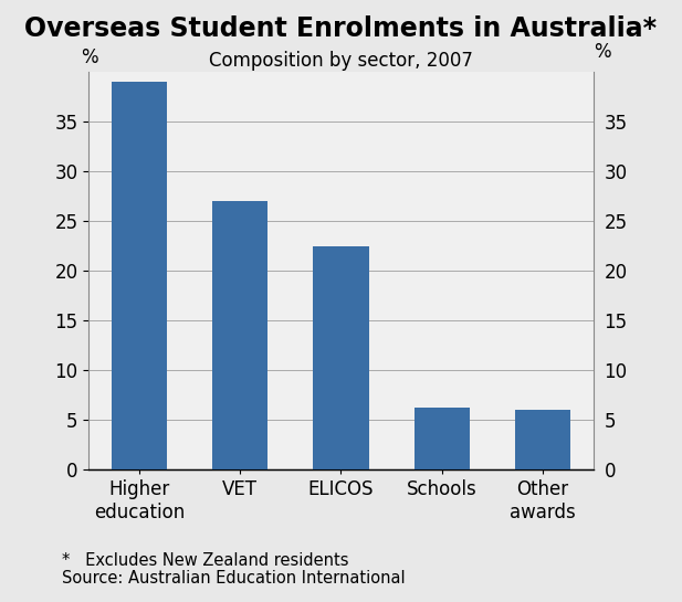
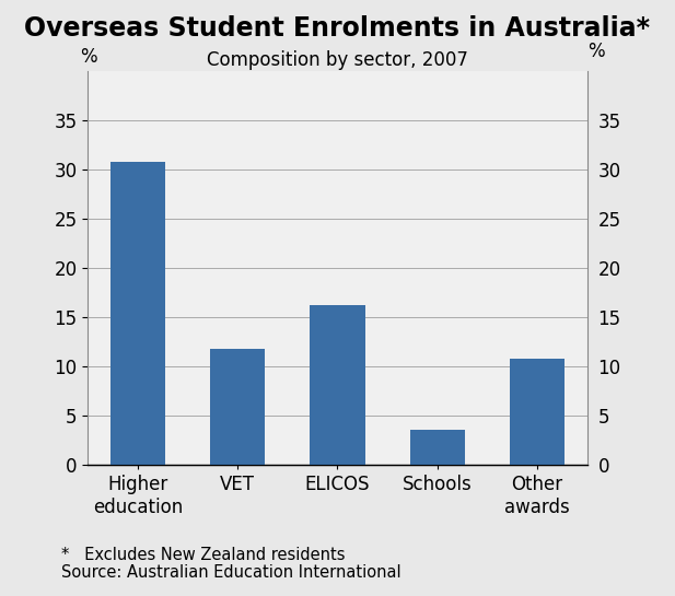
Higher education: 39.0 -> 30.8
VET: 27.0 -> 11.8
ELICOS: 22.5 -> 16.2
Schools: 6.2 -> 3.6
Other awards: 6.0 -> 10.8
